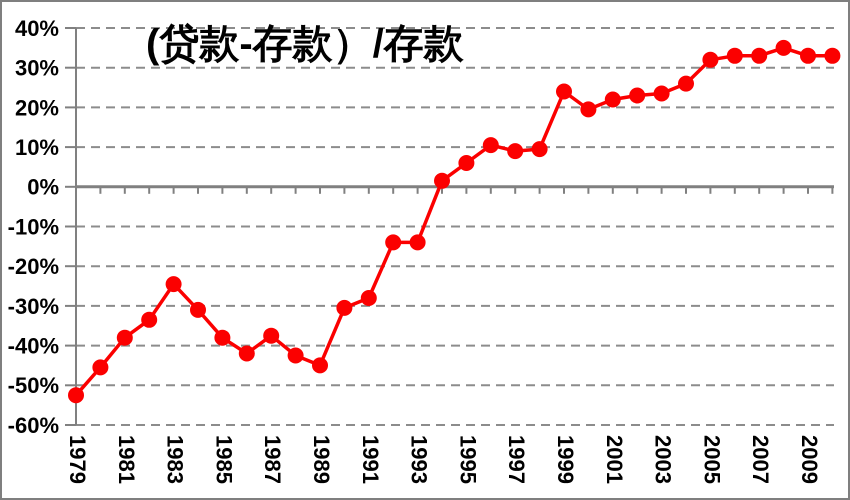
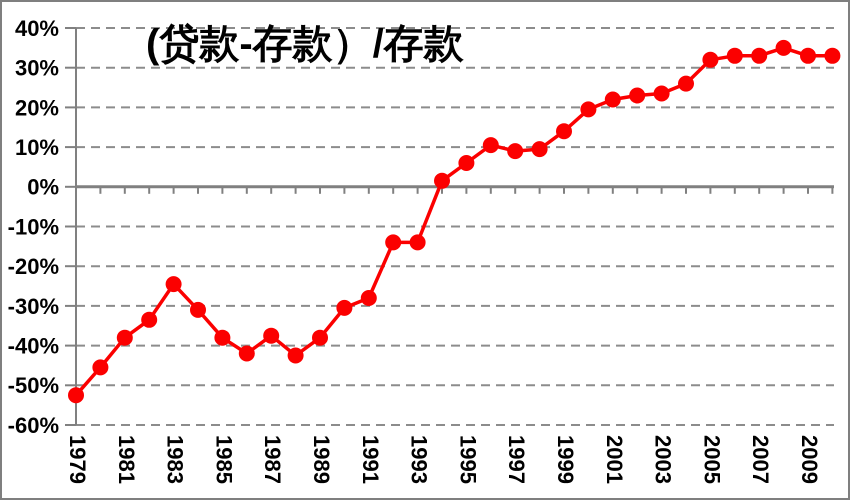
1989: -45% -> -38%
1999: 24% -> 14%
